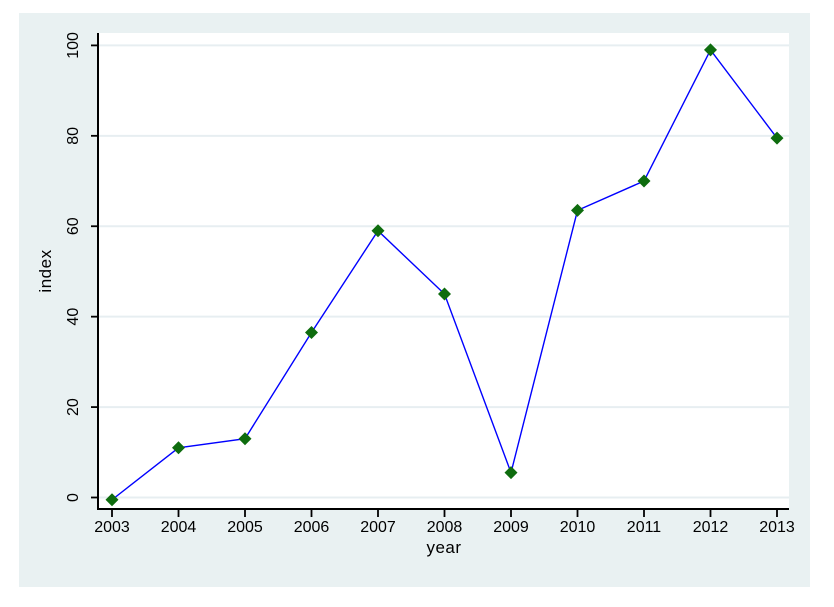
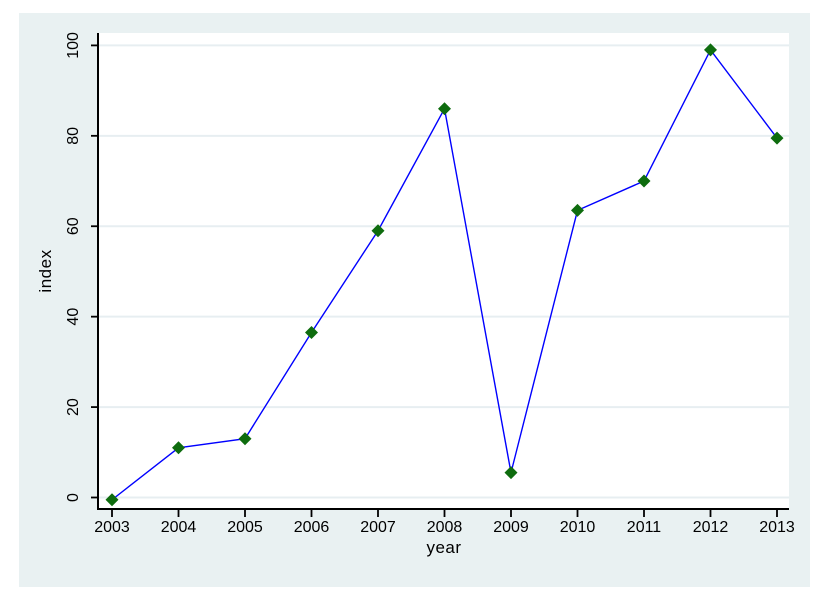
2008: 45 -> 86
